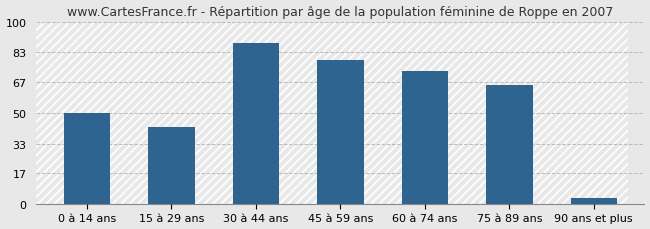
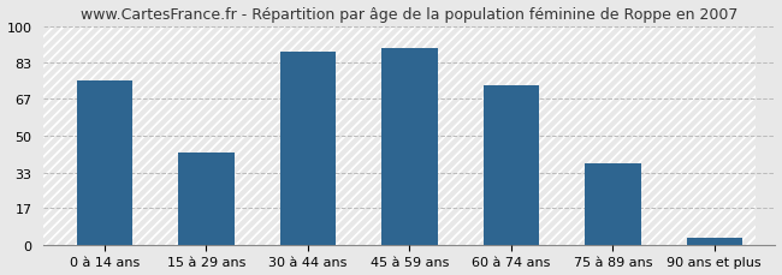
0 à 14 ans: 50 -> 75
45 à 59 ans: 79 -> 90
75 à 89 ans: 65 -> 37
